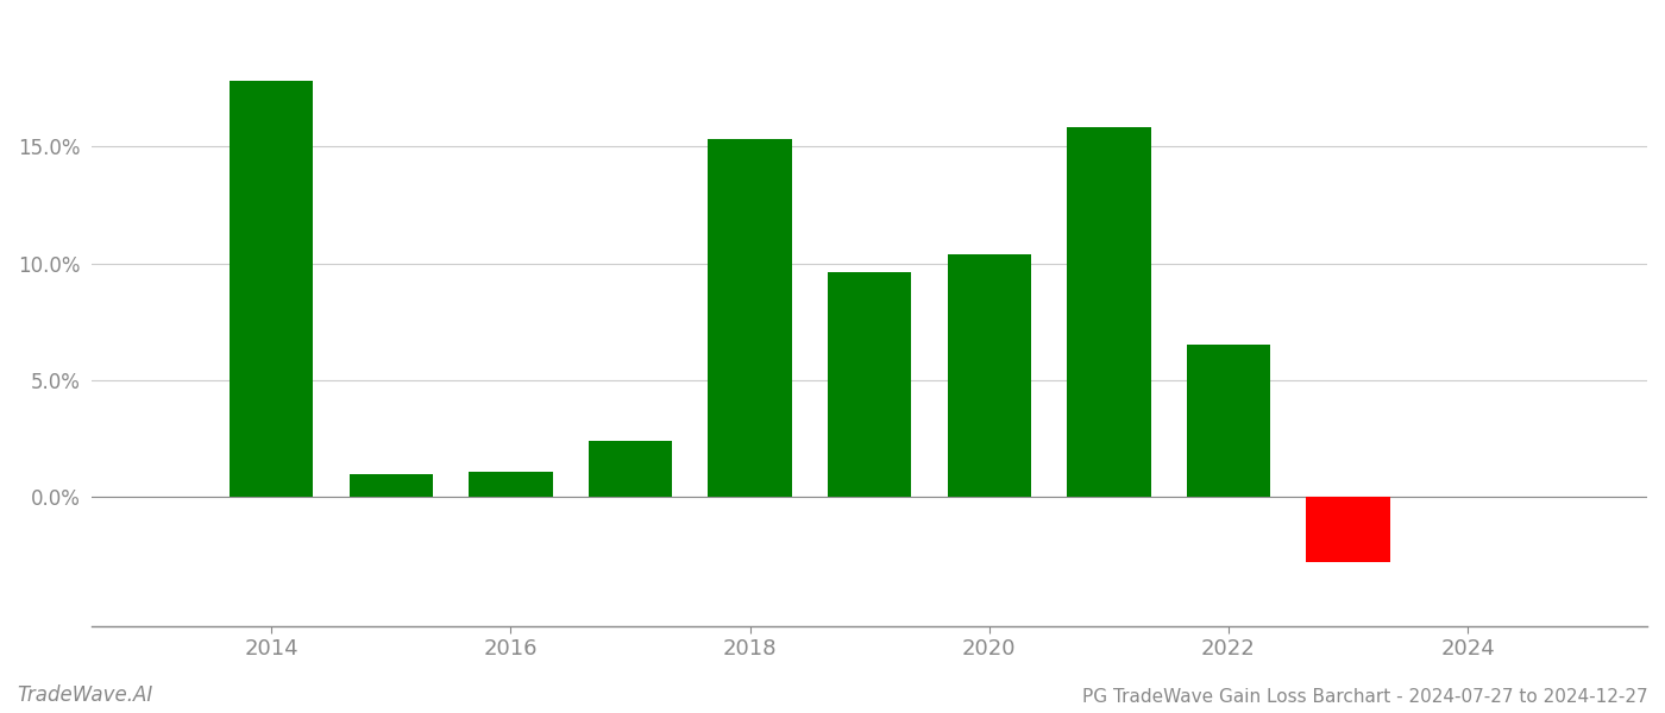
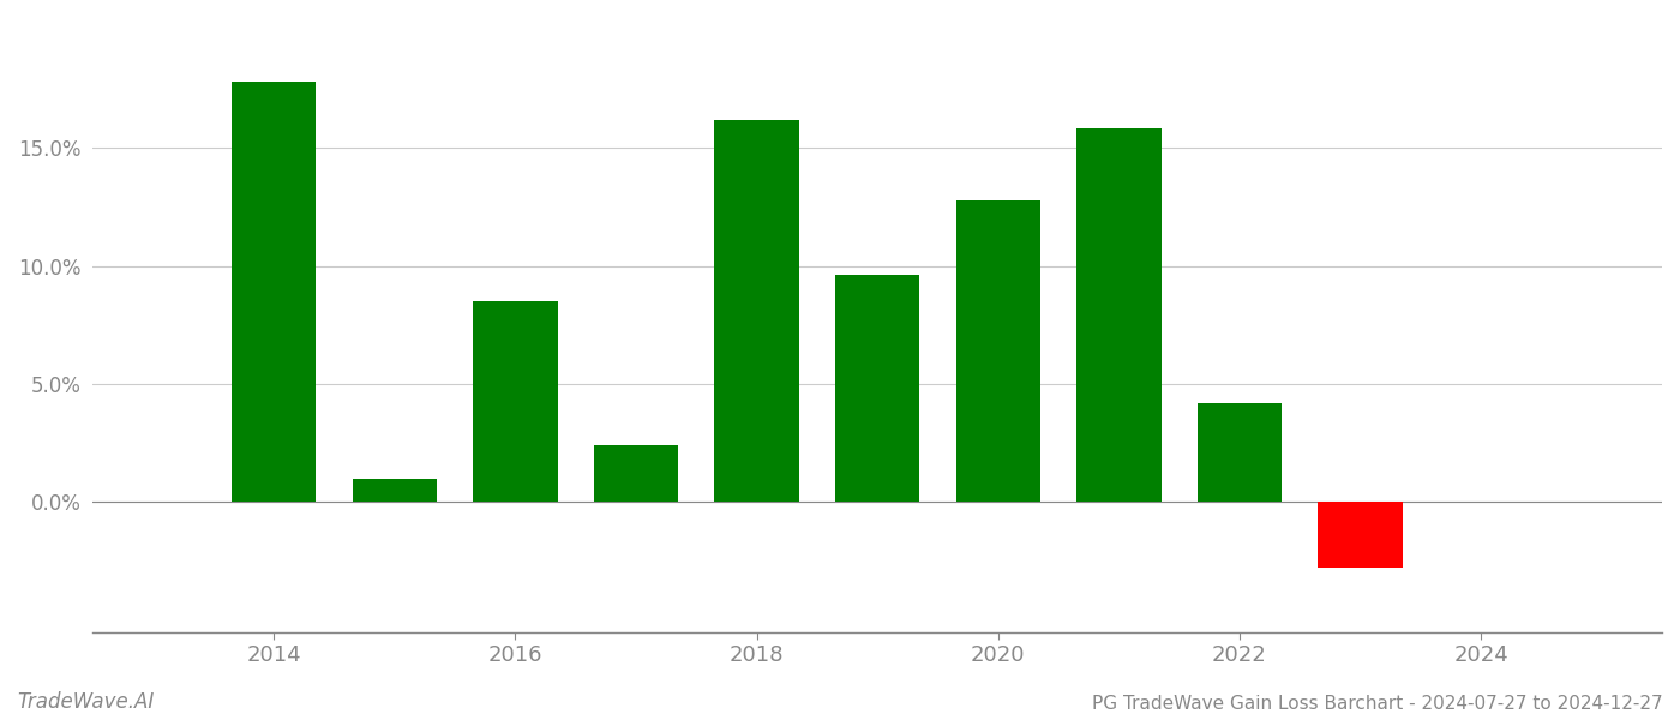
2016: 1.1% -> 8.5%
2018: 15.3% -> 16.2%
2020: 10.4% -> 12.8%
2022: 6.5% -> 4.2%
